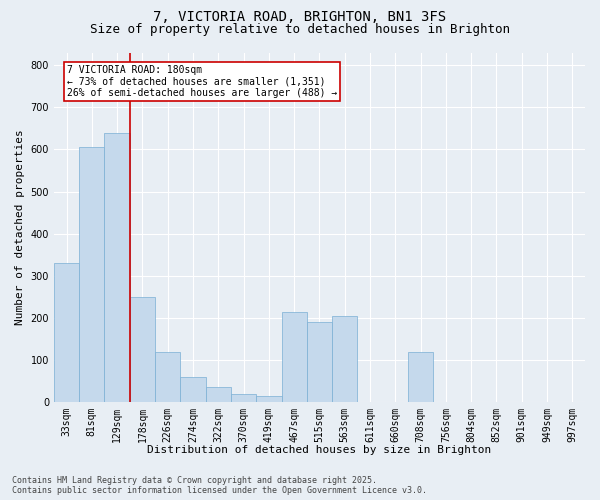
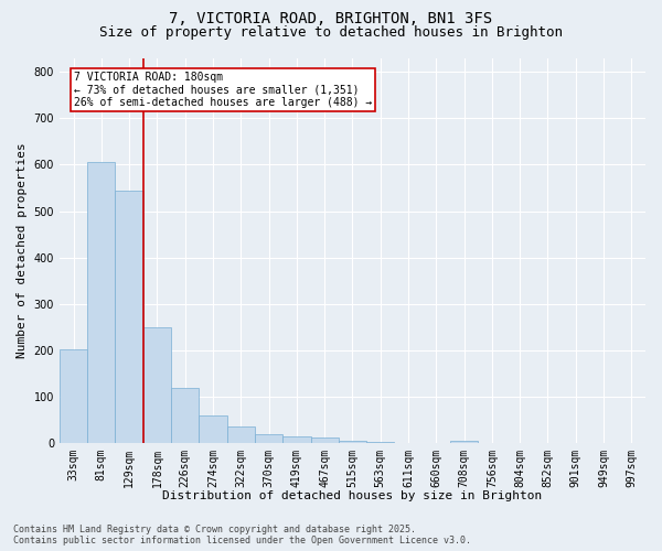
33sqm: 330 -> 203
129sqm: 640 -> 543
467sqm: 215 -> 12
515sqm: 190 -> 5
563sqm: 205 -> 2
708sqm: 120 -> 5
